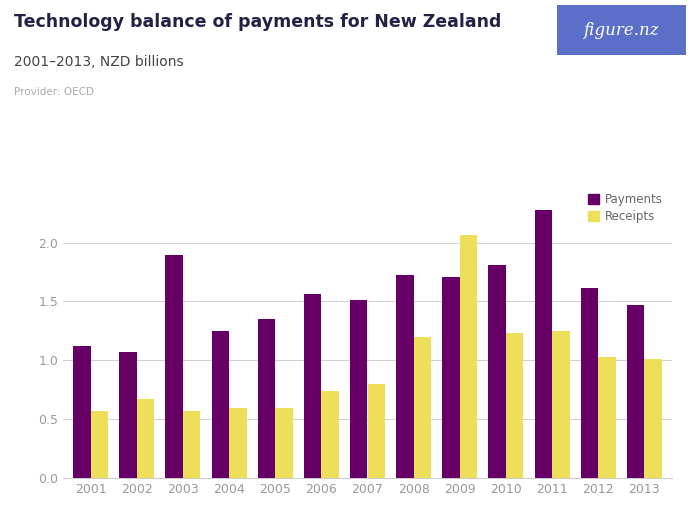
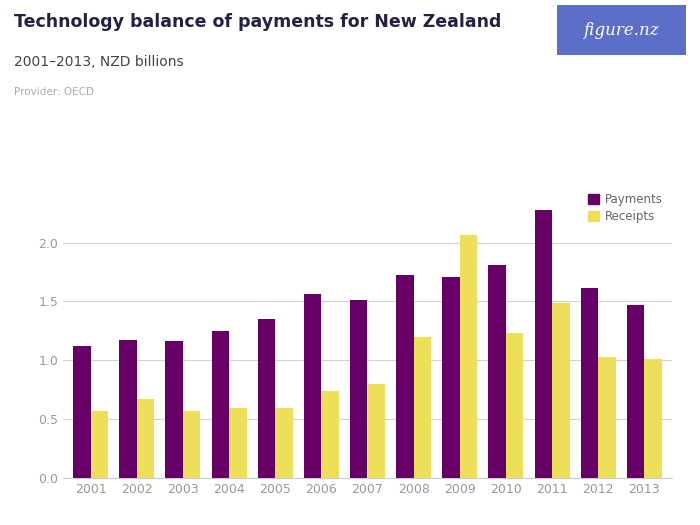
Payments/2002: 1.07 -> 1.17
Payments/2003: 1.89 -> 1.16
Receipts/2011: 1.25 -> 1.49
